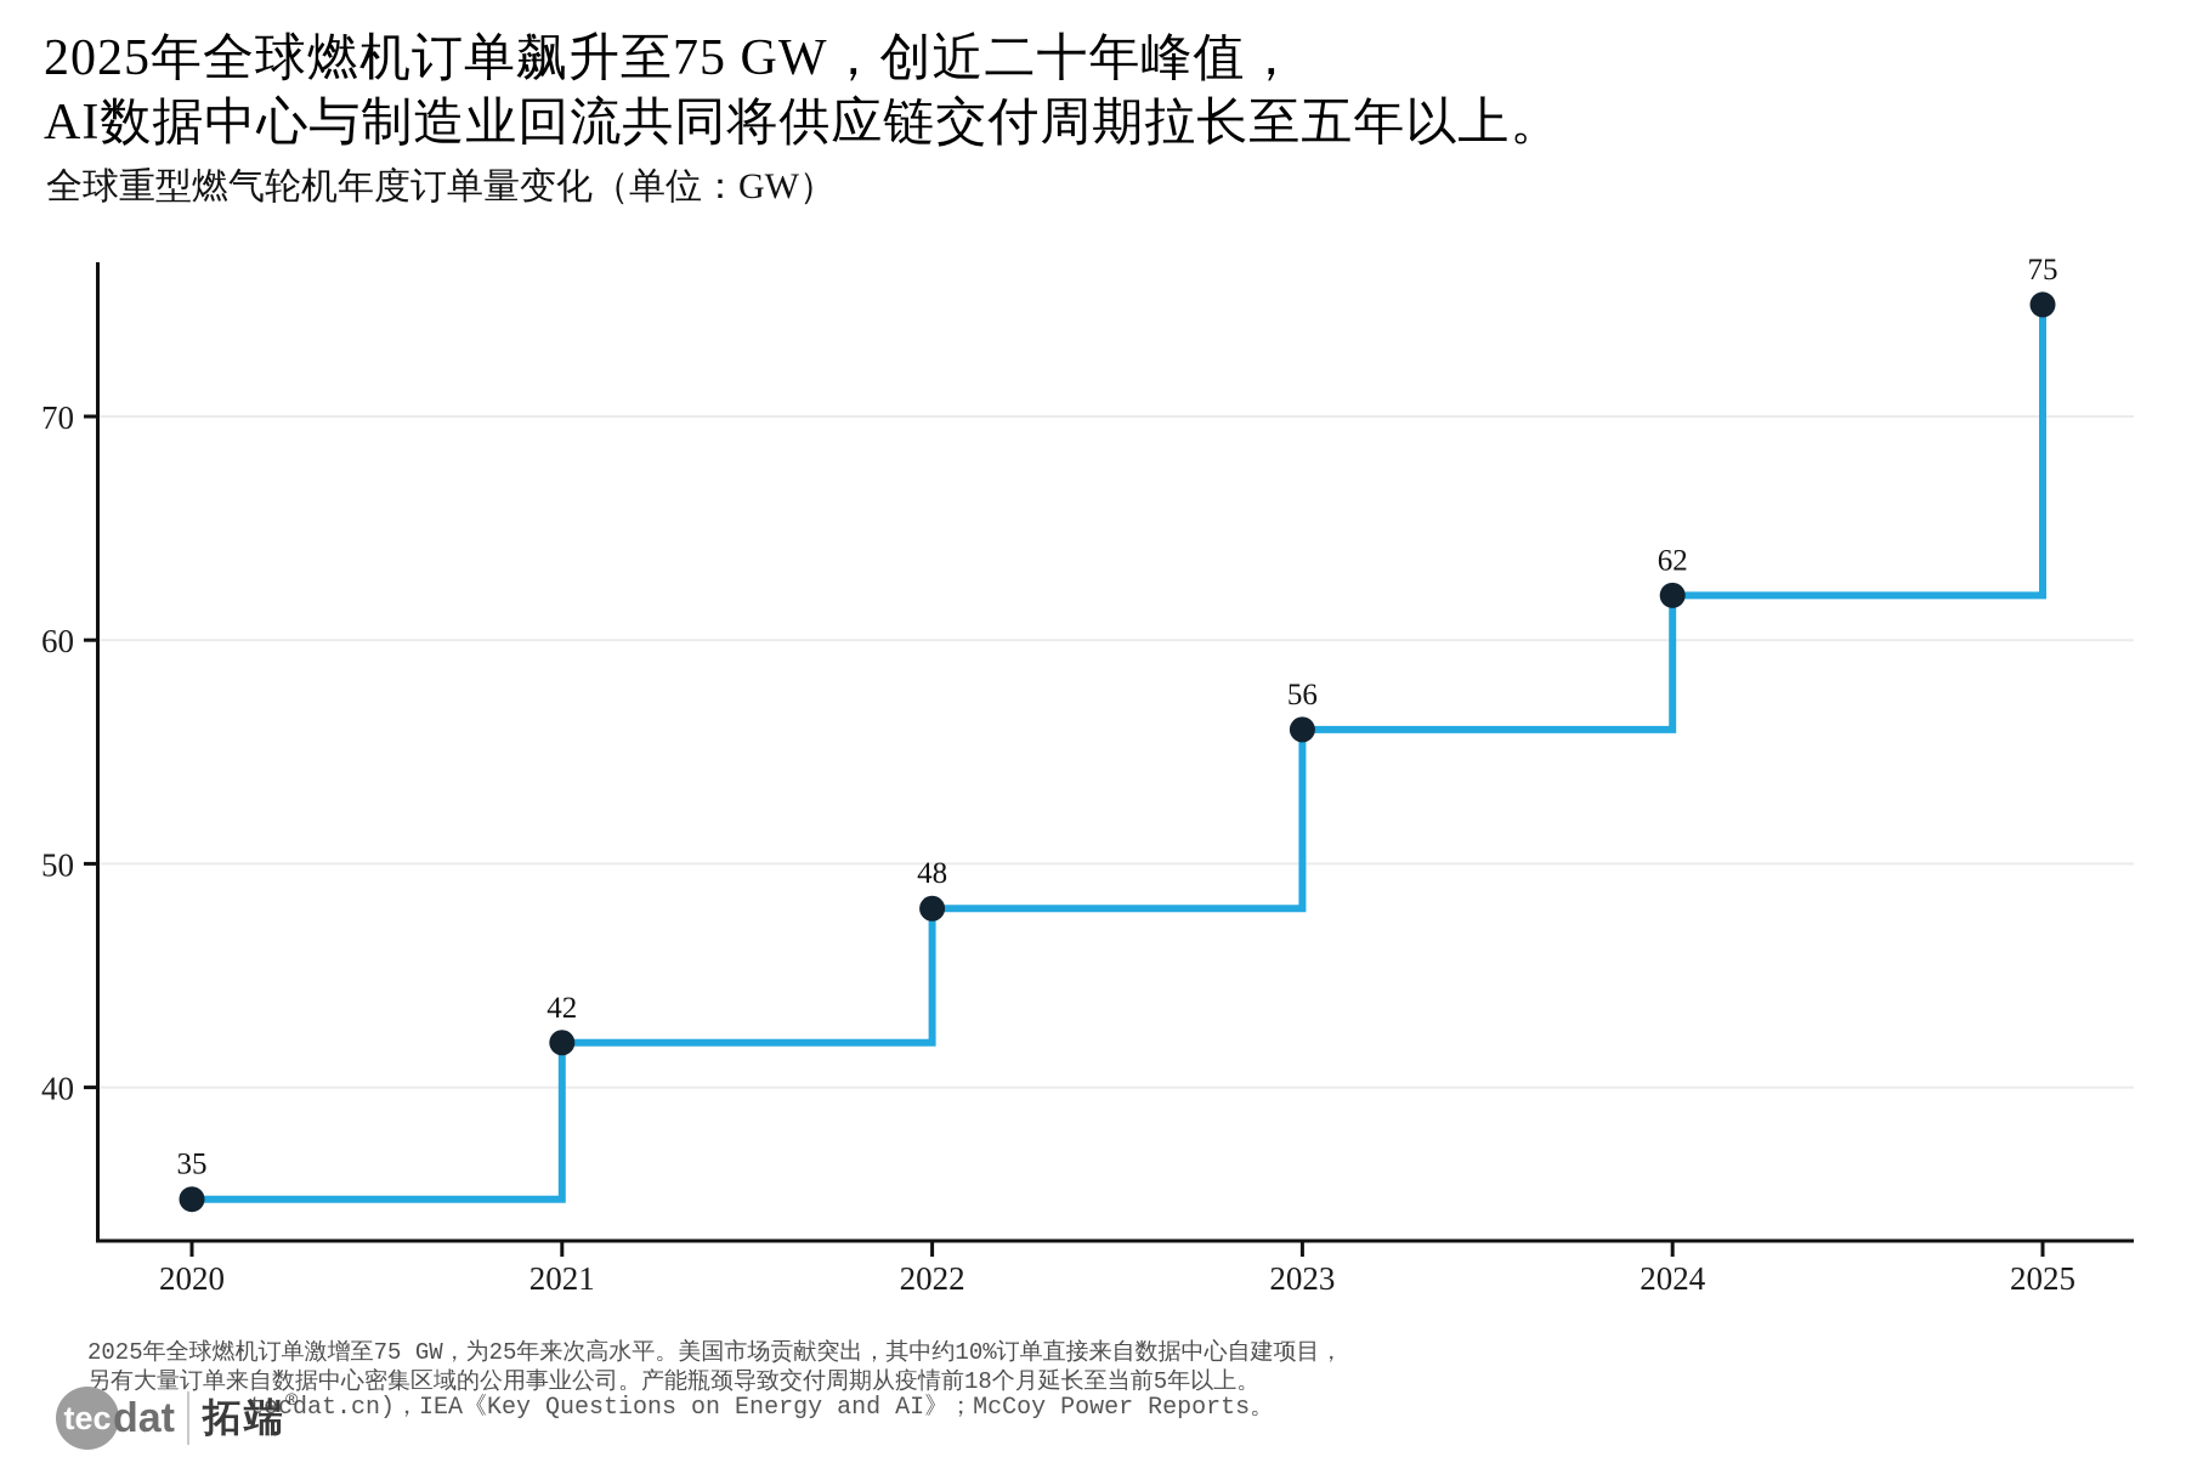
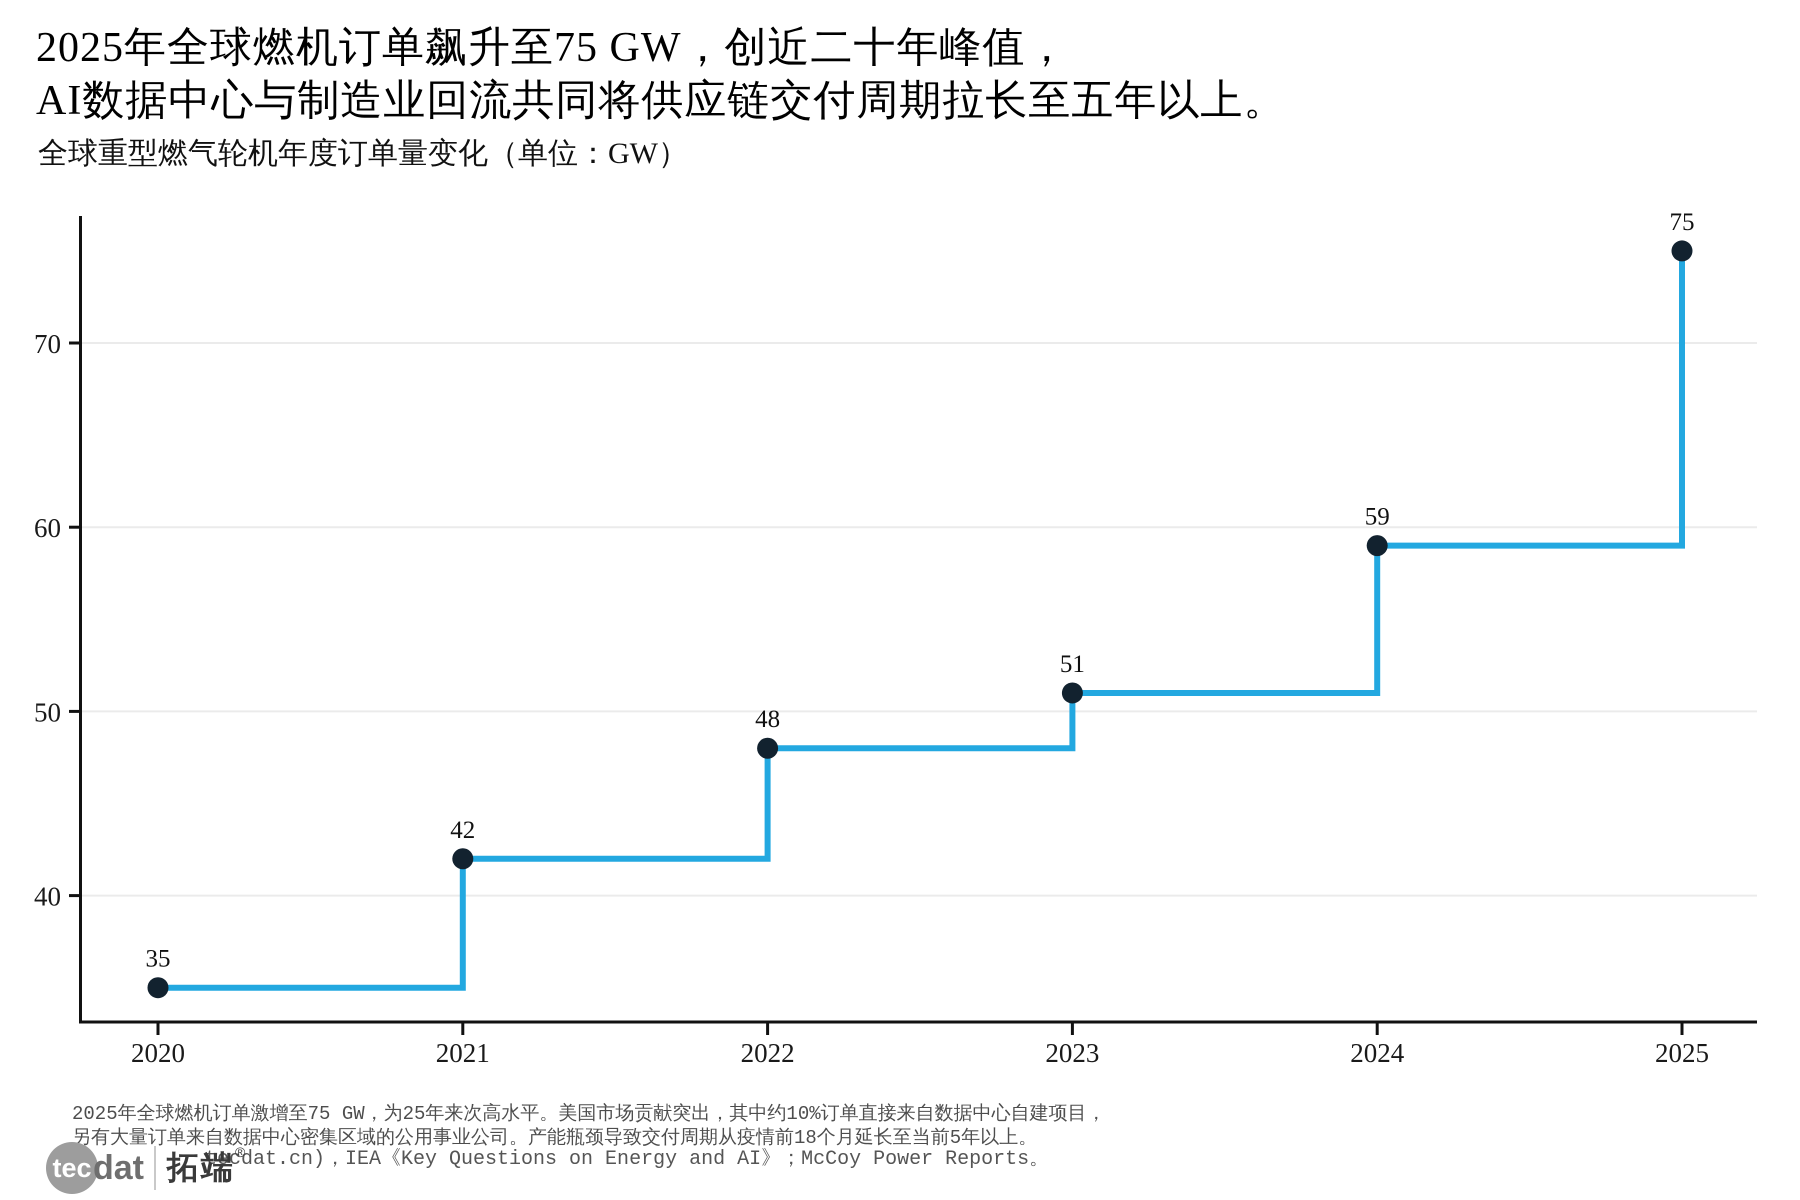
2023: 56 -> 51
2024: 62 -> 59
